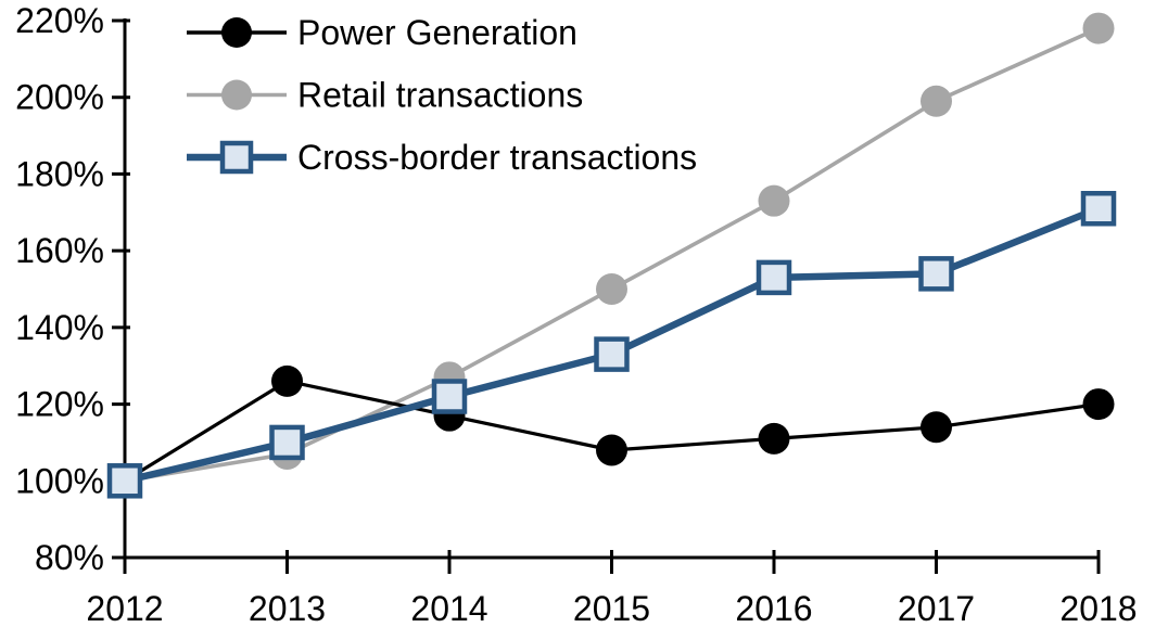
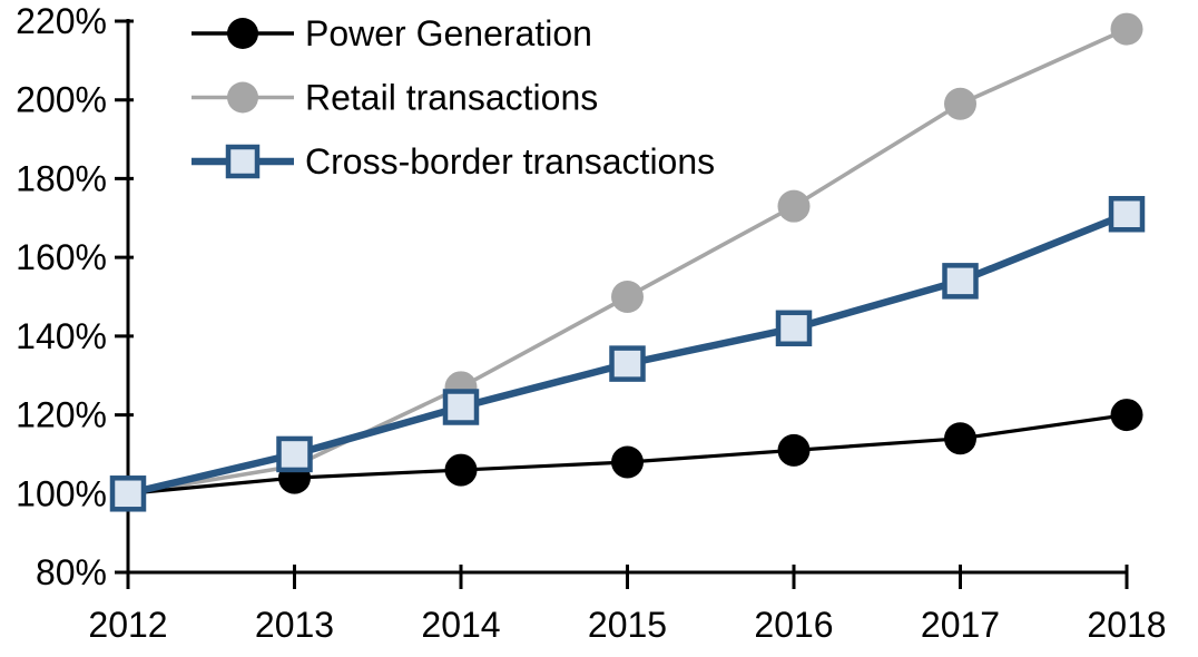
Power Generation/2013: 126% -> 104%
Power Generation/2014: 117% -> 106%
Cross-border transactions/2016: 153% -> 142%
